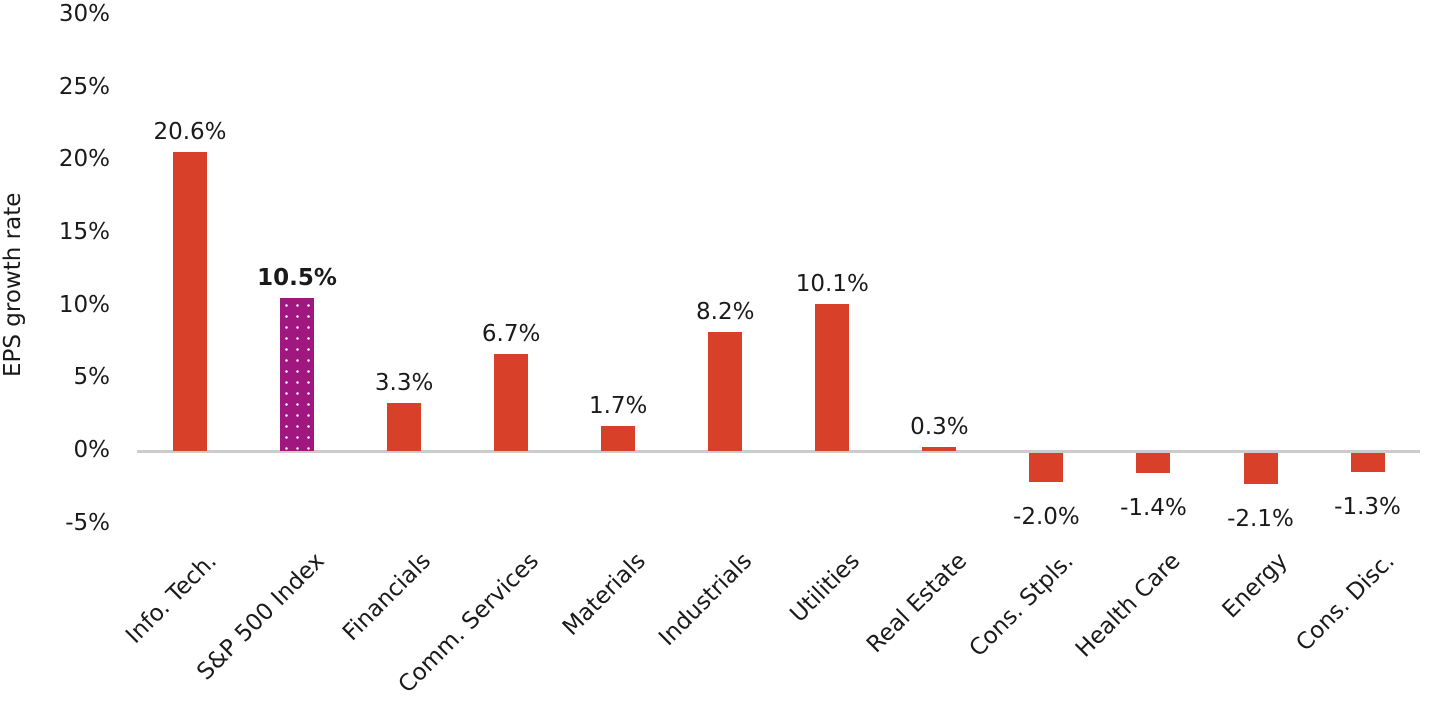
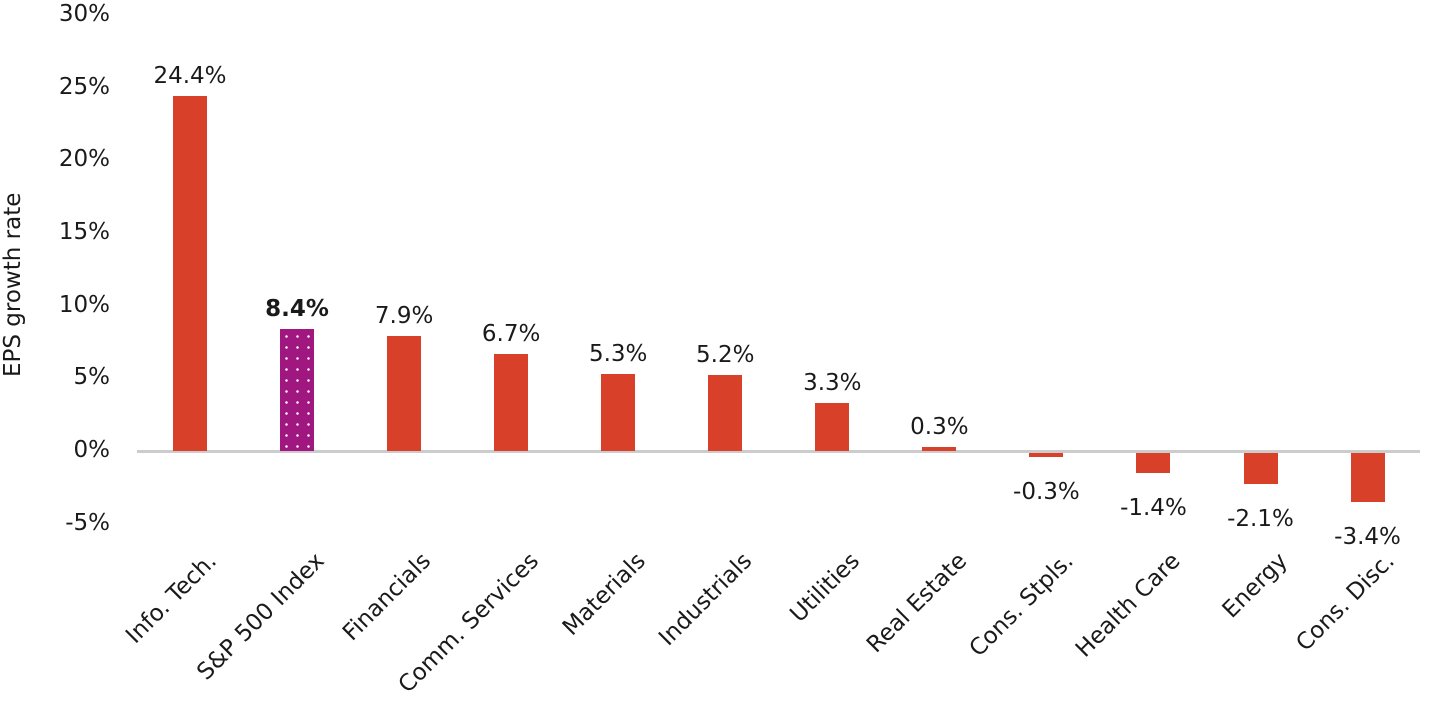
Info. Tech.: 20.6% -> 24.4%
S&P 500 Index: 10.5% -> 8.4%
Financials: 3.3% -> 7.9%
Materials: 1.7% -> 5.3%
Industrials: 8.2% -> 5.2%
Utilities: 10.1% -> 3.3%
Cons. Stpls.: -2.0% -> -0.3%
Cons. Disc.: -1.3% -> -3.4%
